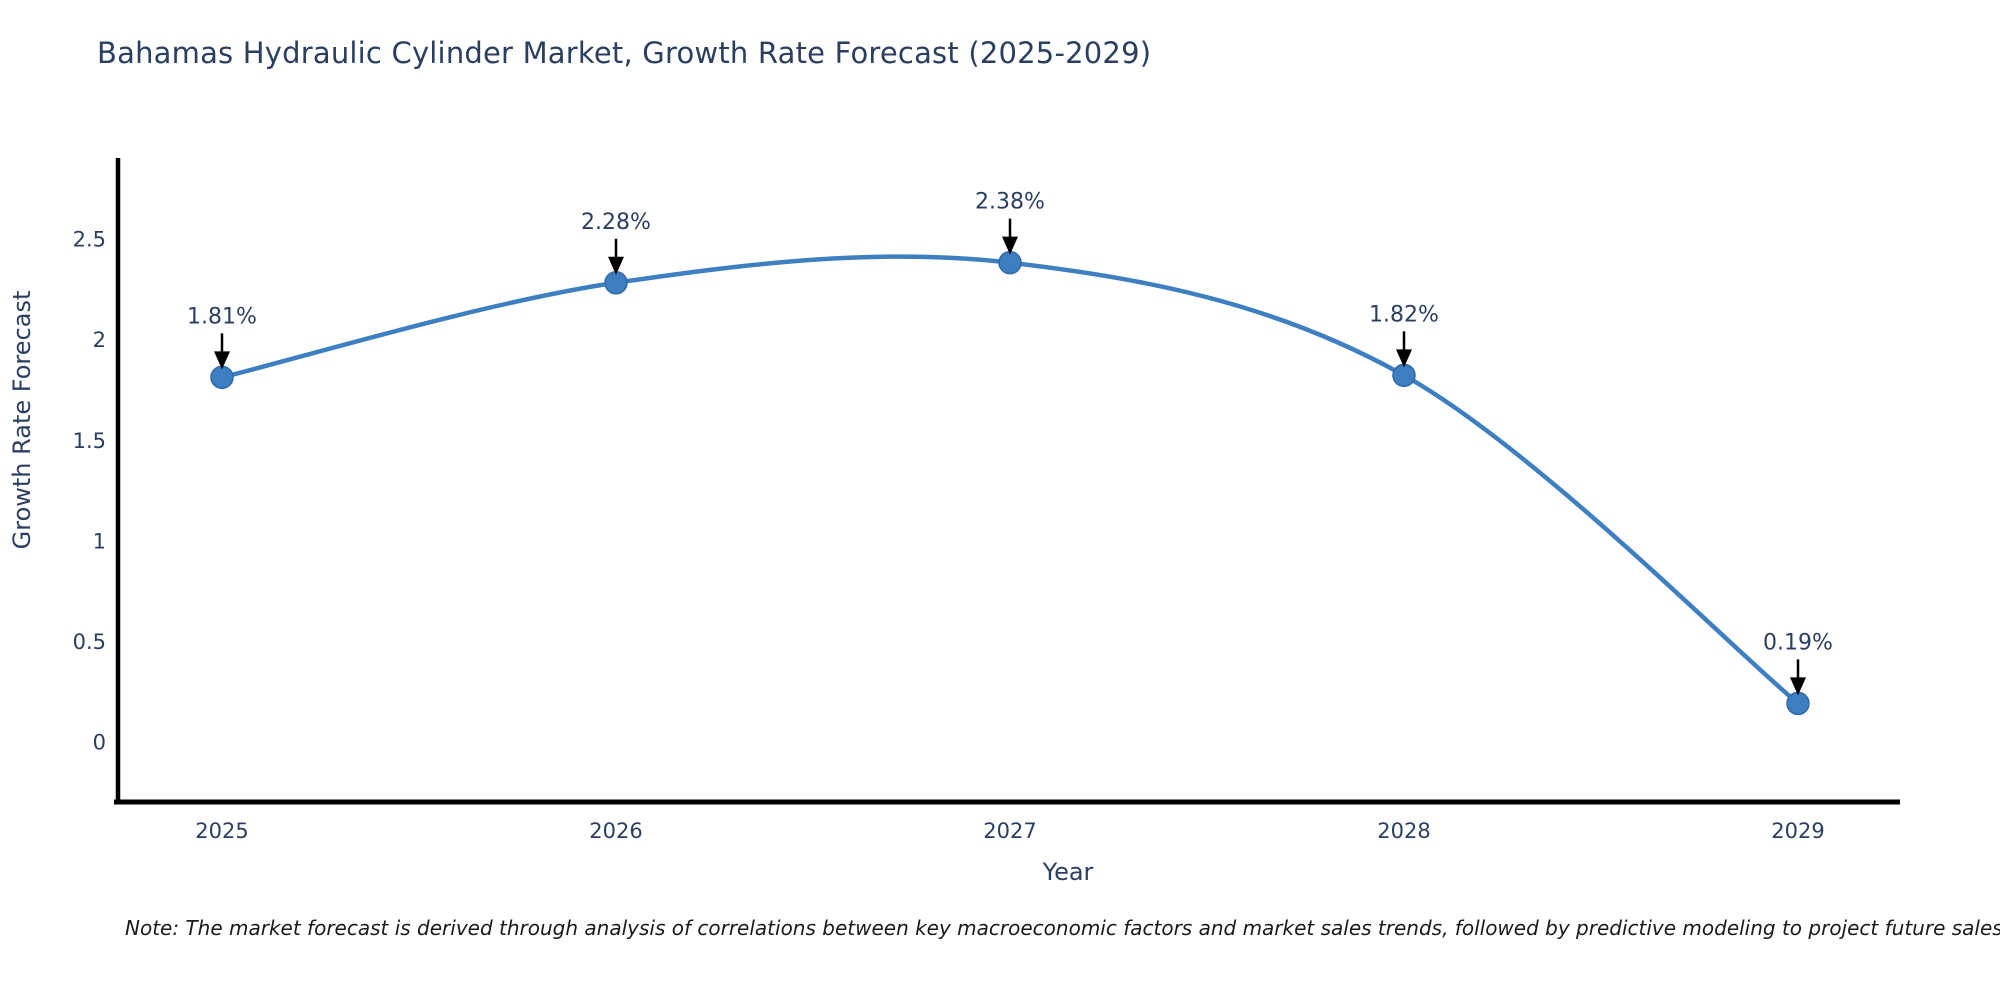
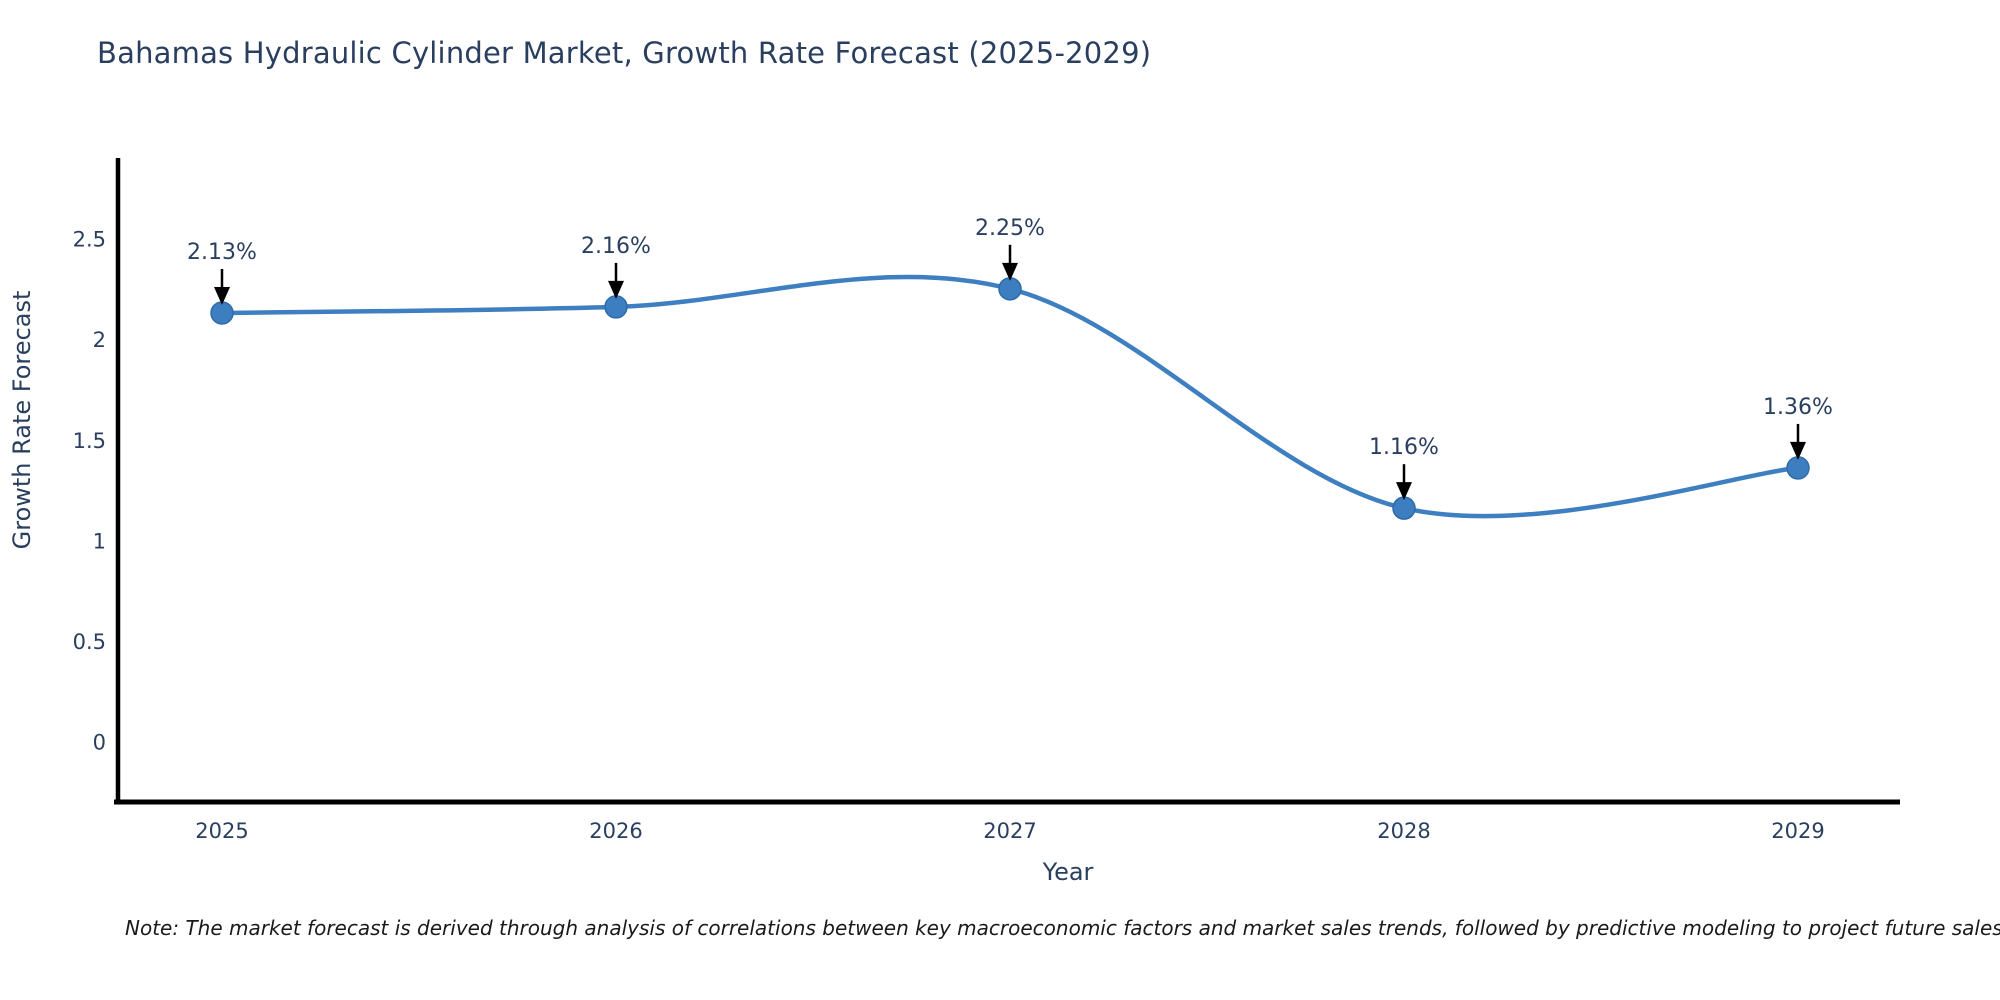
2025: 1.81% -> 2.13%
2026: 2.28% -> 2.16%
2027: 2.38% -> 2.25%
2028: 1.82% -> 1.16%
2029: 0.19% -> 1.36%
